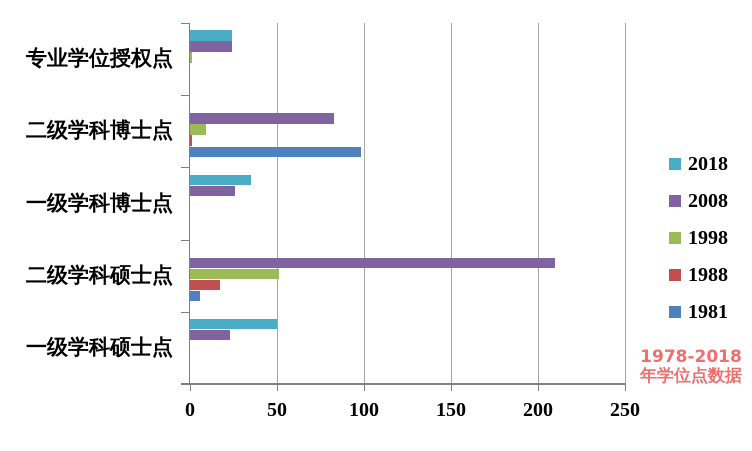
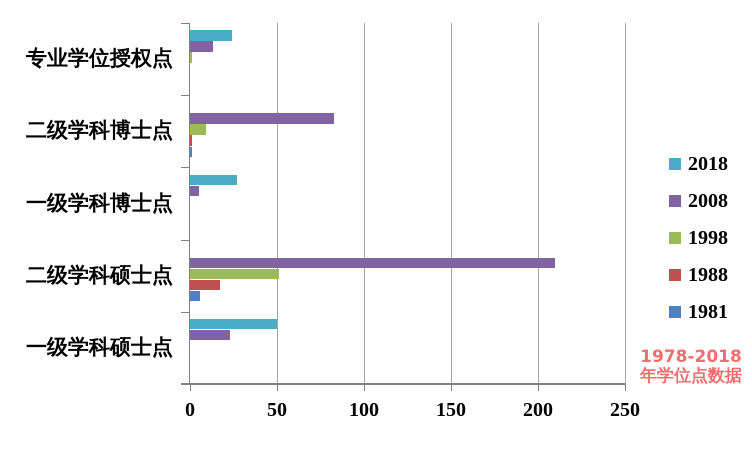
2008/专业学位授权点: 24 -> 13
1981/二级学科博士点: 98 -> 1
2018/一级学科博士点: 35 -> 27
2008/一级学科博士点: 26 -> 5
